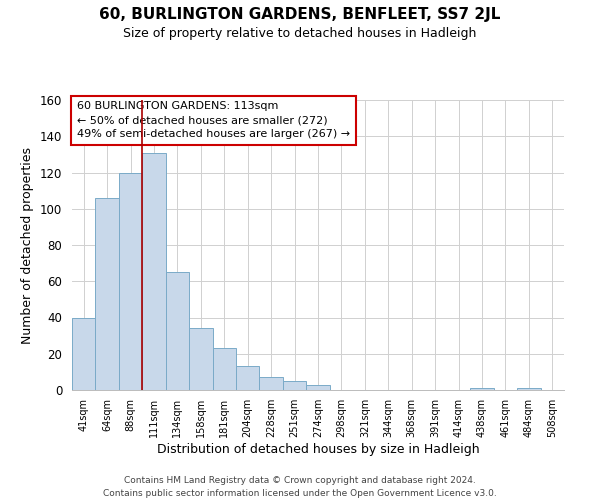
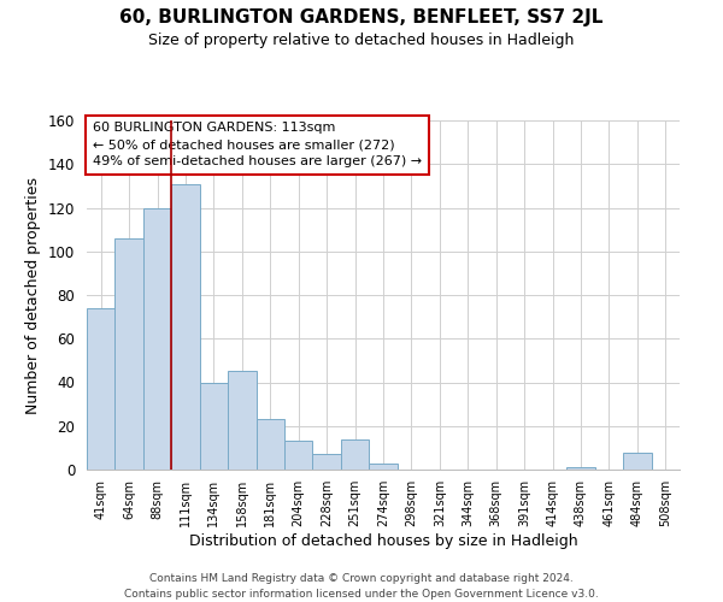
41sqm: 40 -> 74
134sqm: 65 -> 40
158sqm: 34 -> 45
251sqm: 5 -> 14
484sqm: 1 -> 8
